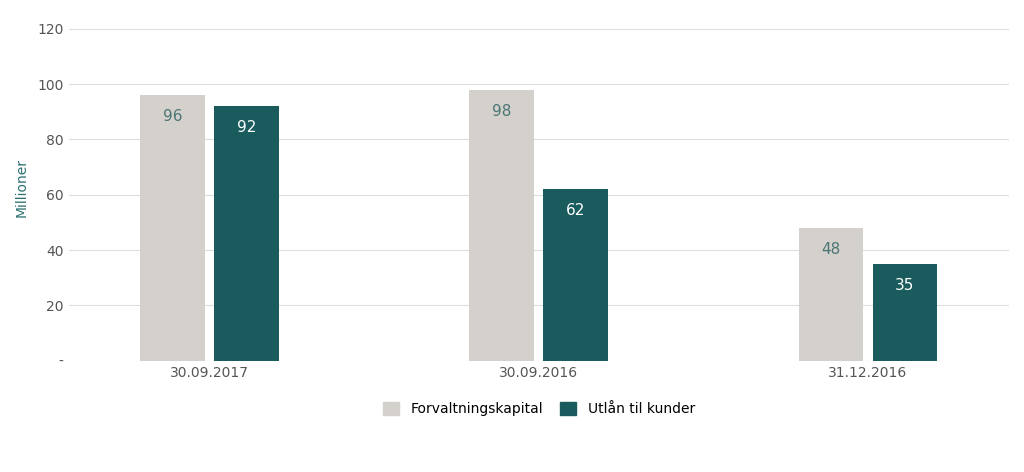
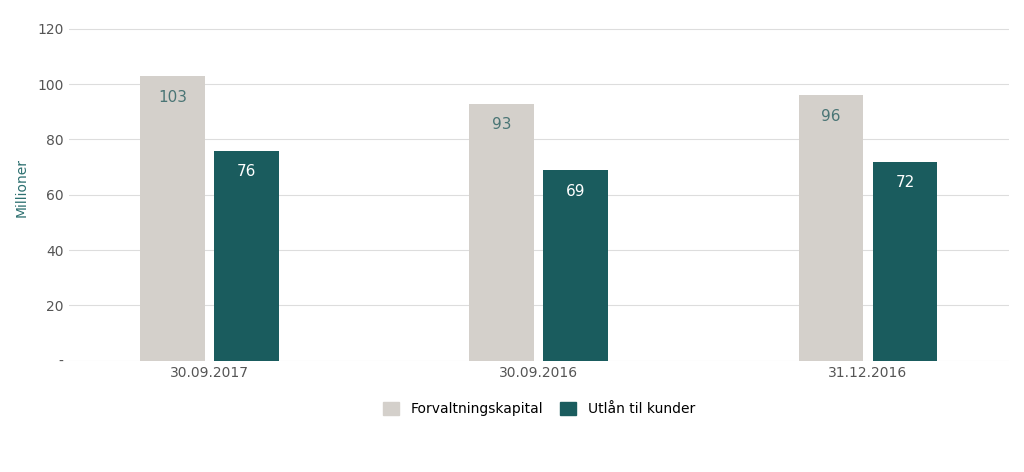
Forvaltningskapital/30.09.2017: 96 -> 103
Utlån til kunder/30.09.2017: 92 -> 76
Forvaltningskapital/30.09.2016: 98 -> 93
Utlån til kunder/30.09.2016: 62 -> 69
Forvaltningskapital/31.12.2016: 48 -> 96
Utlån til kunder/31.12.2016: 35 -> 72
